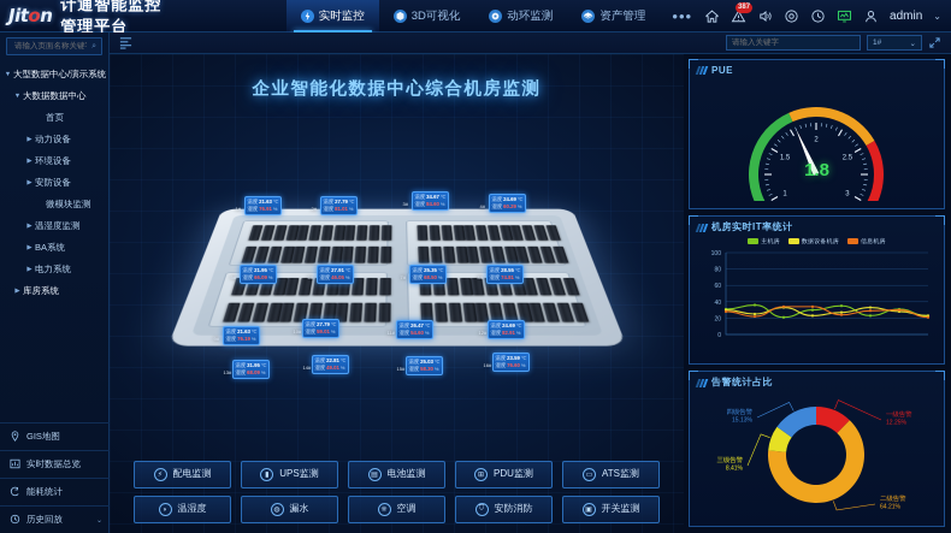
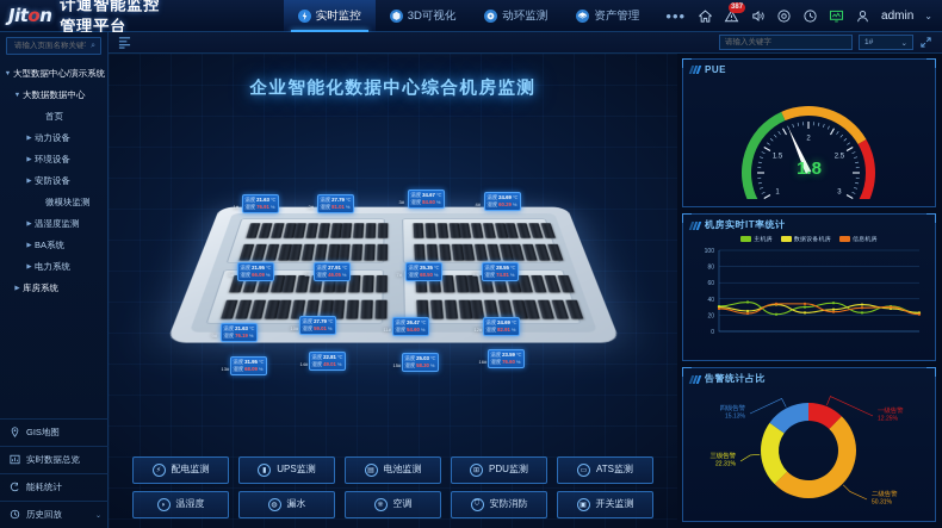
告警统计占比/二级告警: 64.21% -> 50.31%
告警统计占比/三级告警: 8.41% -> 22.31%
